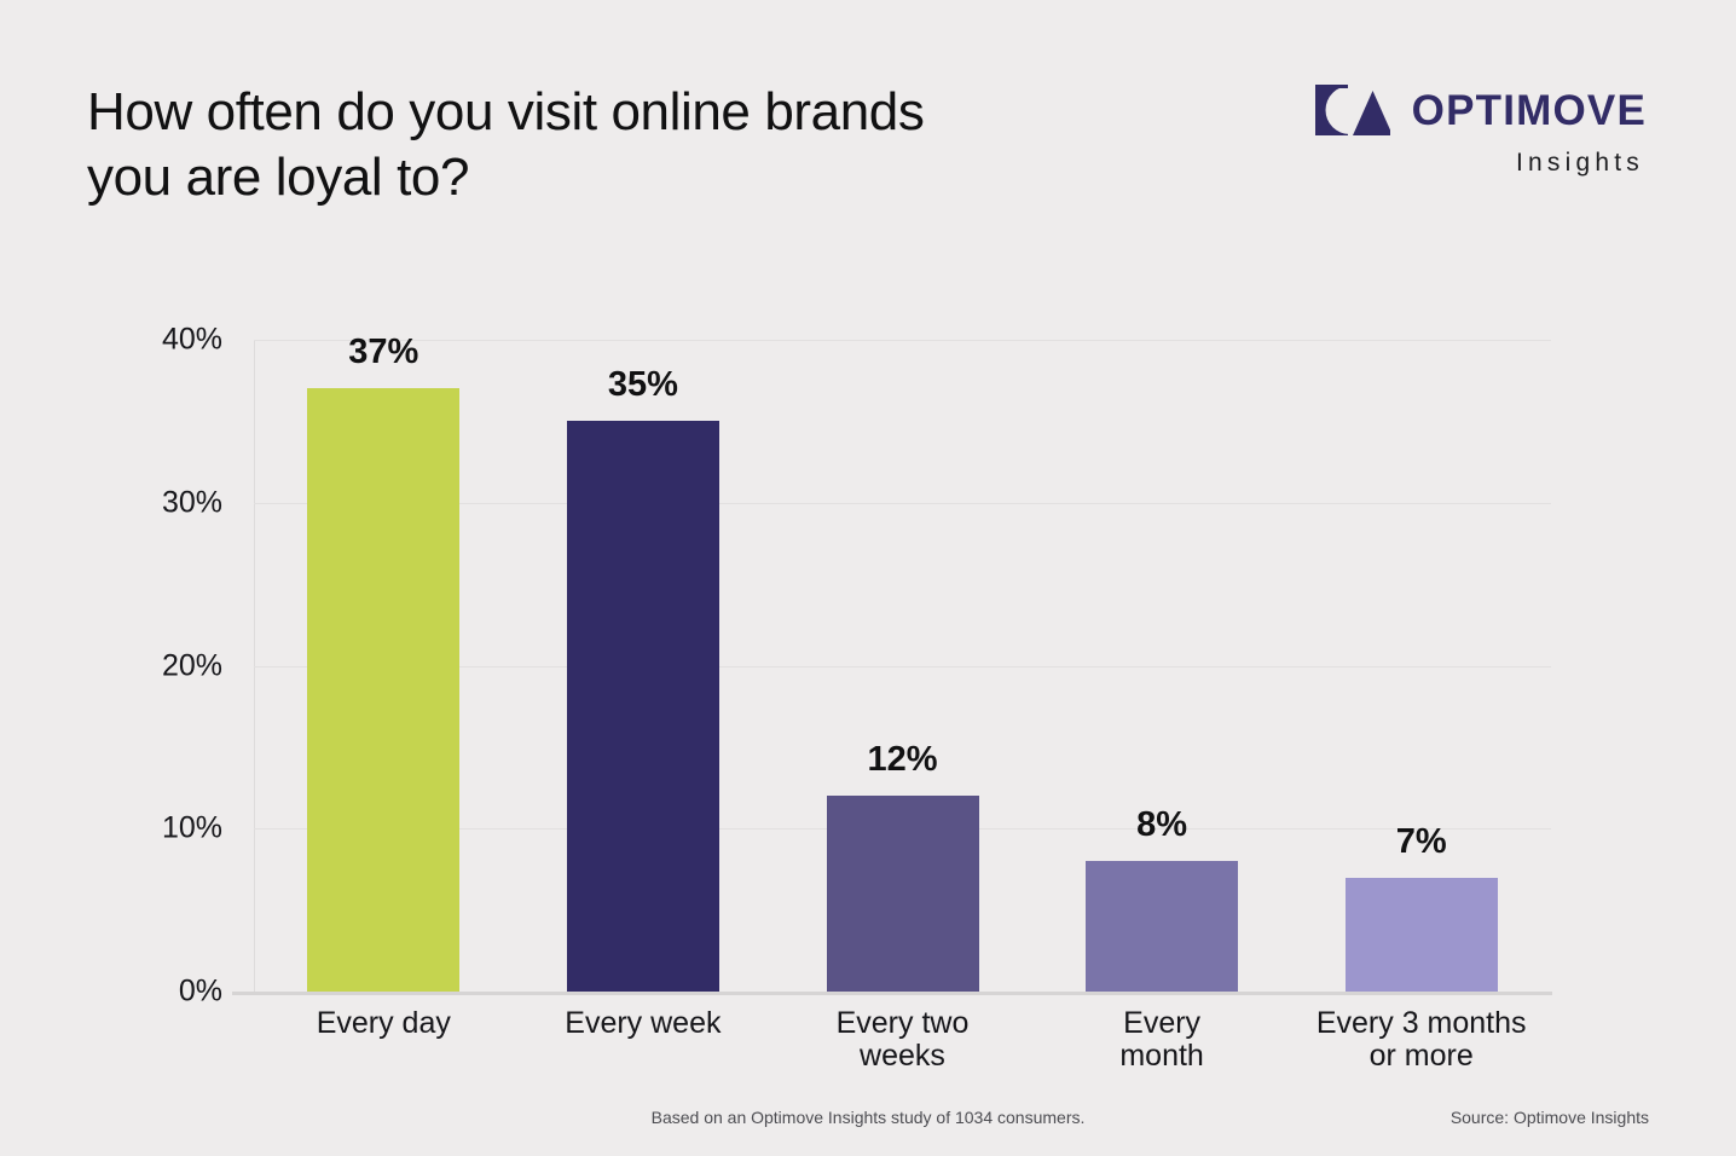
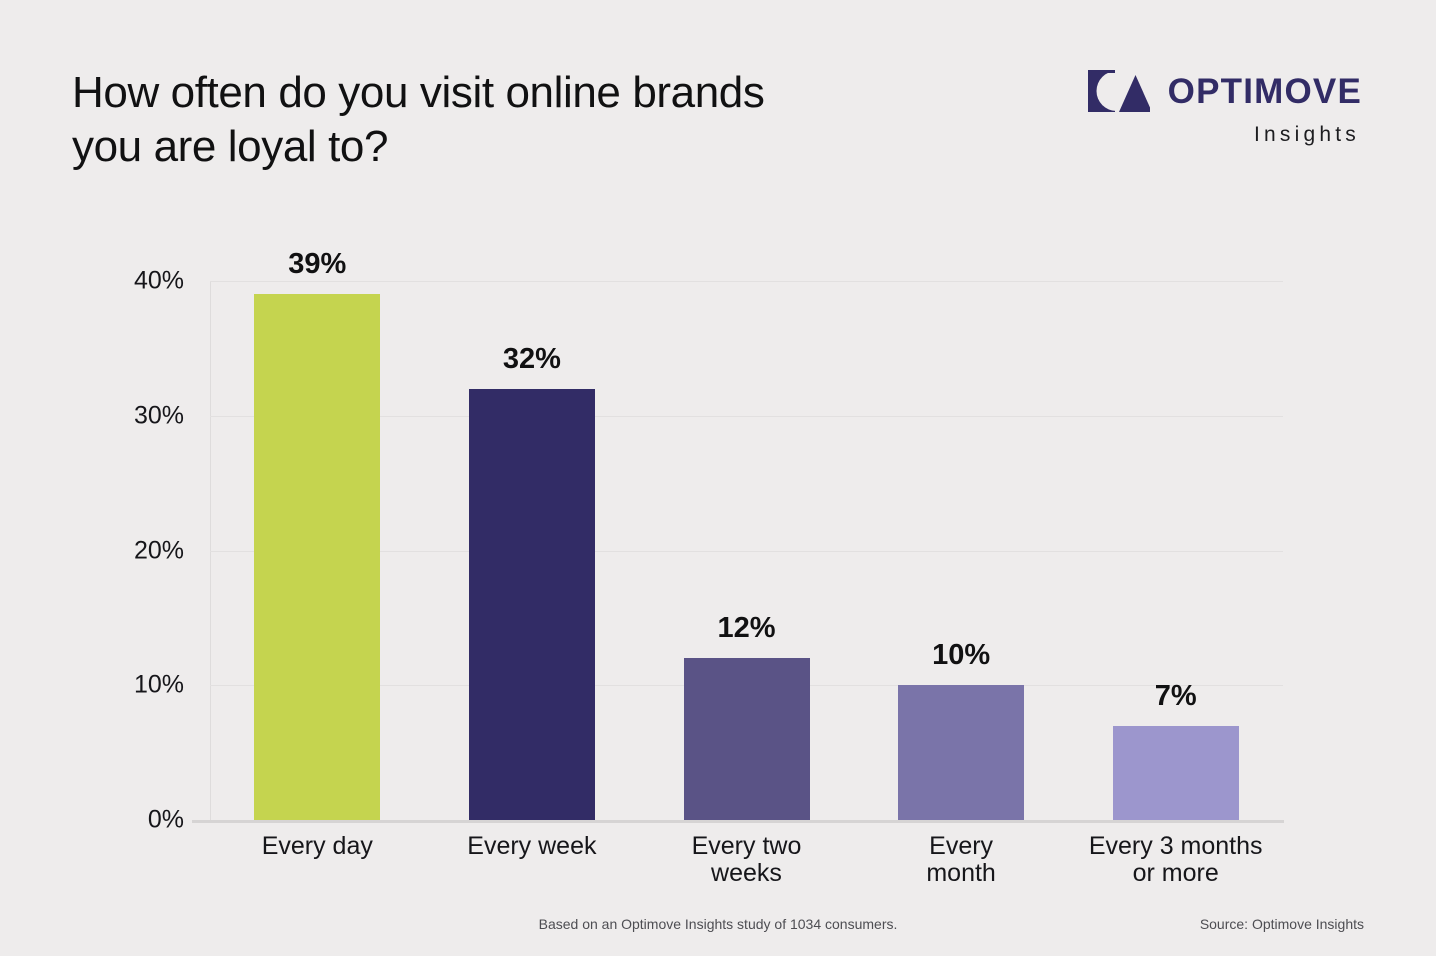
Every day: 37% -> 39%
Every week: 35% -> 32%
Every month: 8% -> 10%
